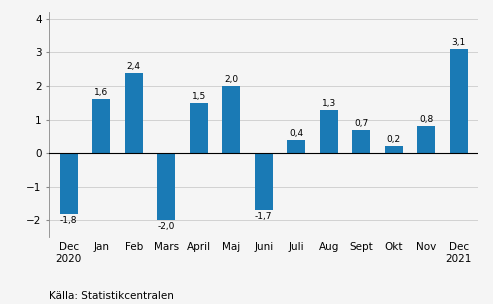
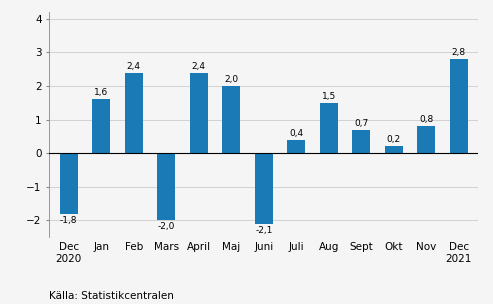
April: 1,5 -> 2,4
Juni: -1,7 -> -2,1
Aug: 1,3 -> 1,5
Dec 2021: 3,1 -> 2,8
